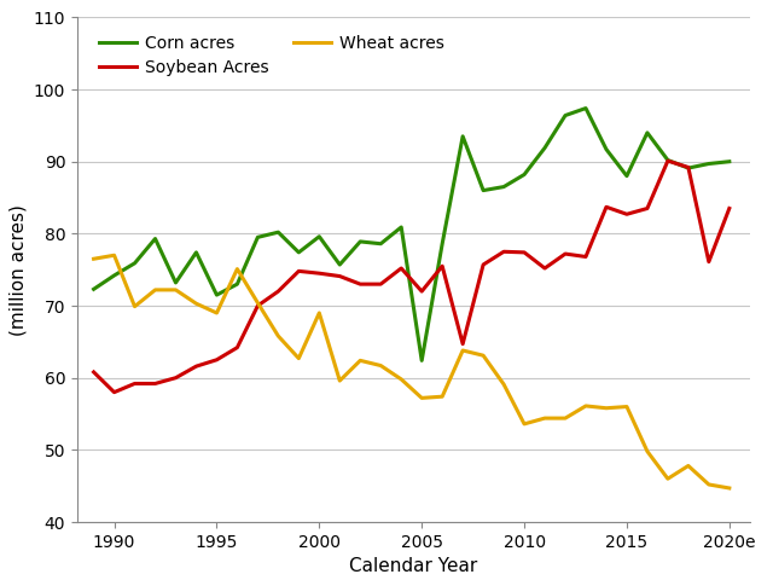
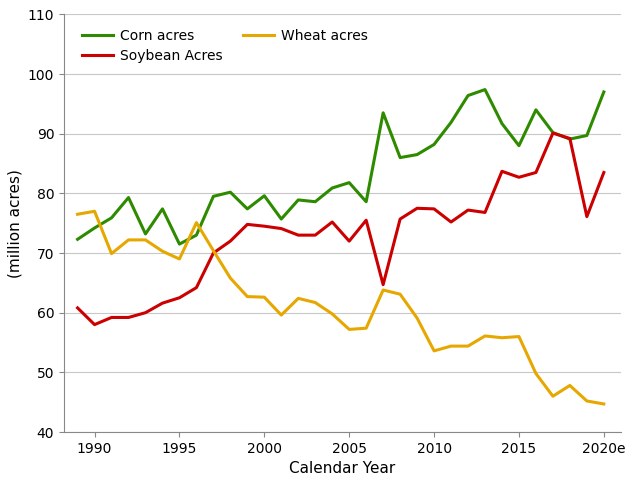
Wheat acres/2000: 69.0 -> 62.6
Corn acres/2005: 62.4 -> 81.8
Corn acres/2020e: 90.0 -> 97.0
